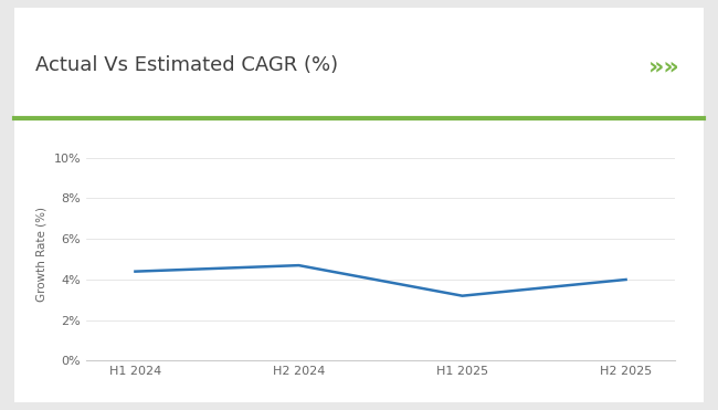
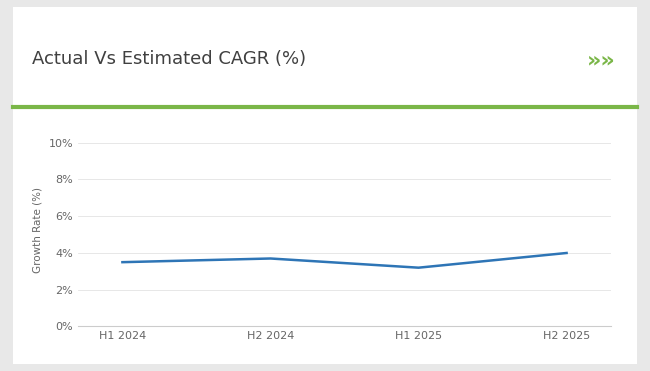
H1 2024: 4.4% -> 3.5%
H2 2024: 4.7% -> 3.7%
